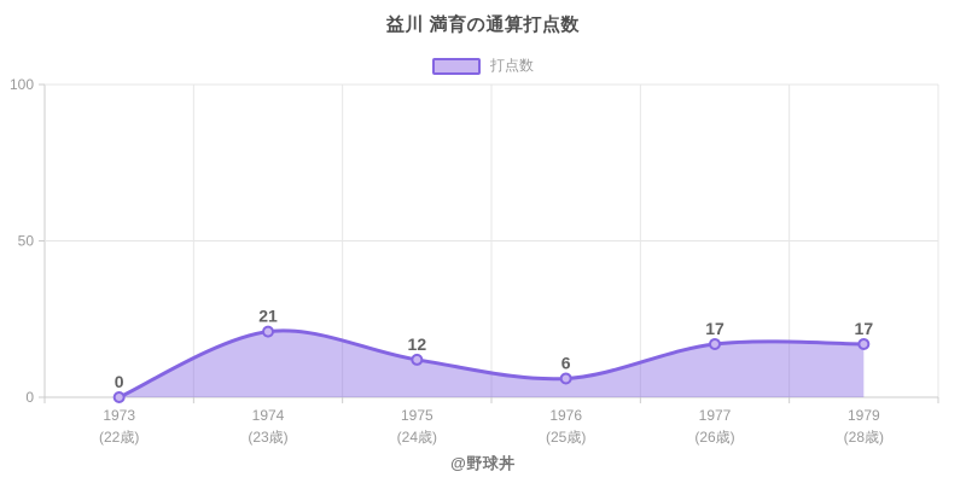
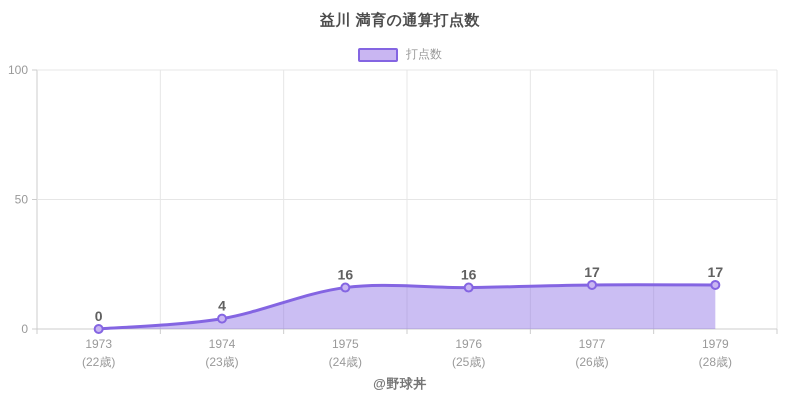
1974: 21 -> 4
1975: 12 -> 16
1976: 6 -> 16
